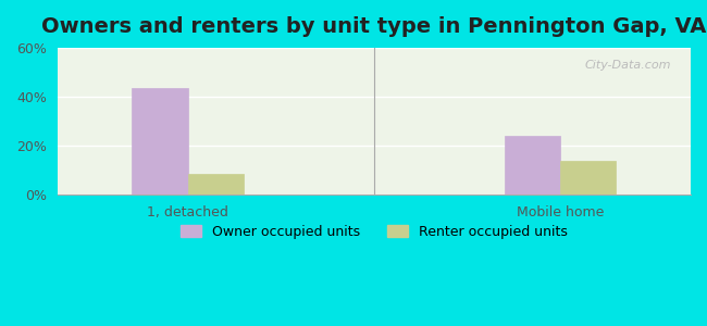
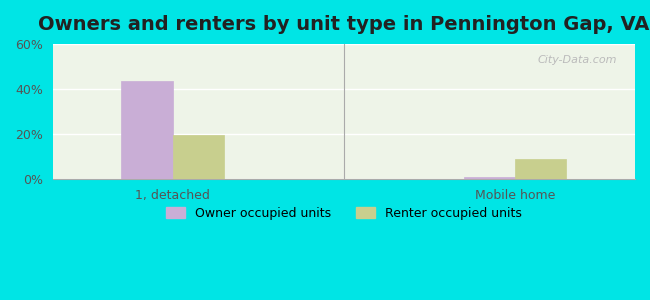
Renter occupied units/1, detached: 8.5% -> 19.5%
Owner occupied units/Mobile home: 24.0% -> 1.0%
Renter occupied units/Mobile home: 14.0% -> 9.0%
